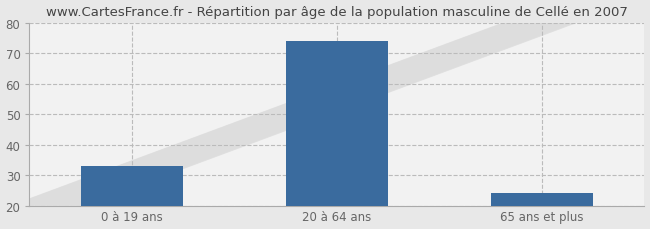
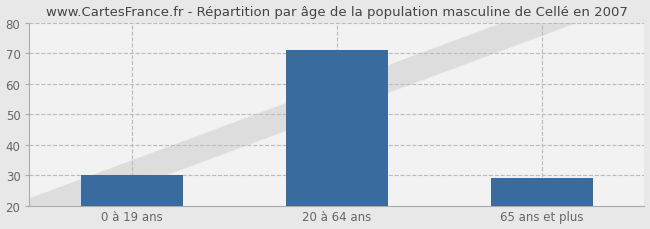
0 à 19 ans: 33 -> 30
20 à 64 ans: 74 -> 71
65 ans et plus: 24 -> 29
